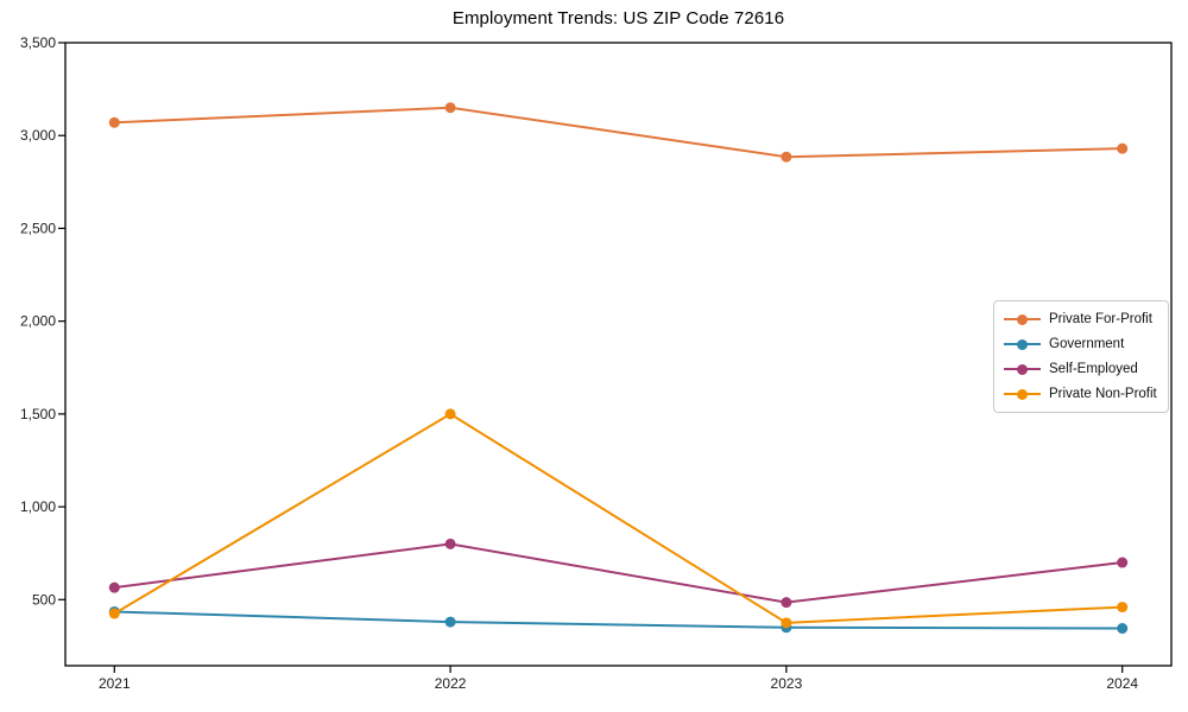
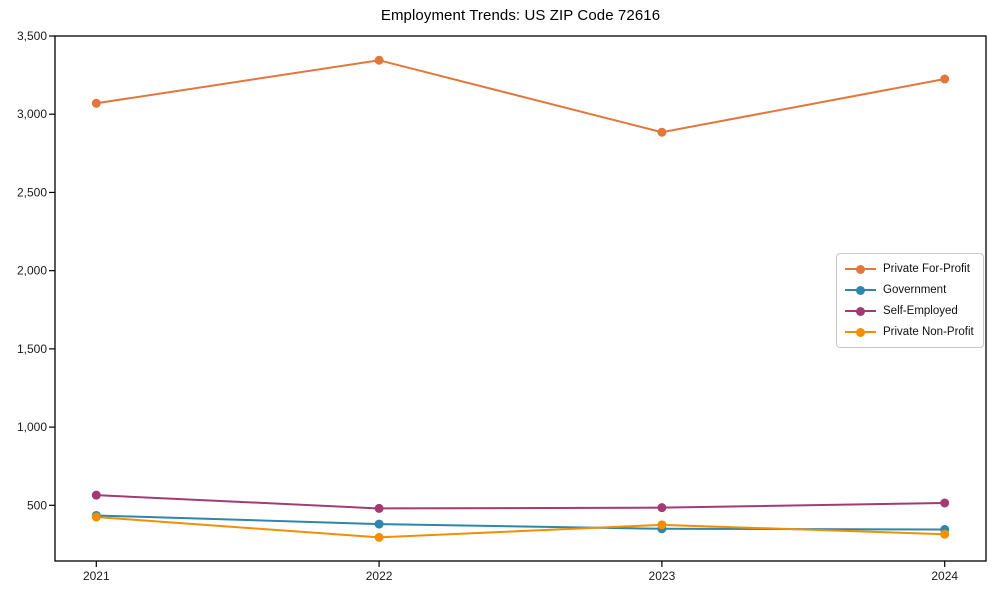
Private For-Profit/2022: 3150 -> 3340
Self-Employed/2022: 800 -> 480
Private Non-Profit/2022: 1500 -> 300
Private For-Profit/2024: 2930 -> 3220
Self-Employed/2024: 700 -> 520
Private Non-Profit/2024: 460 -> 320
